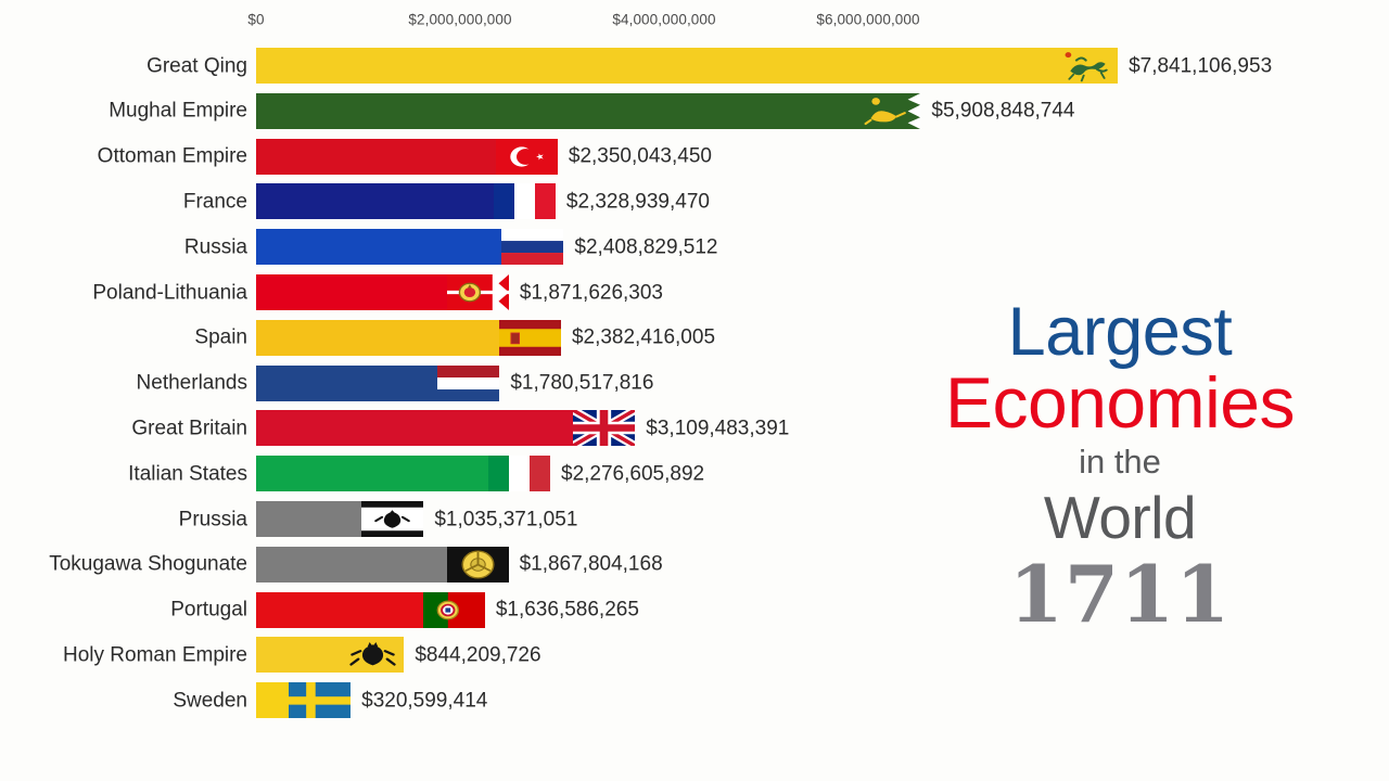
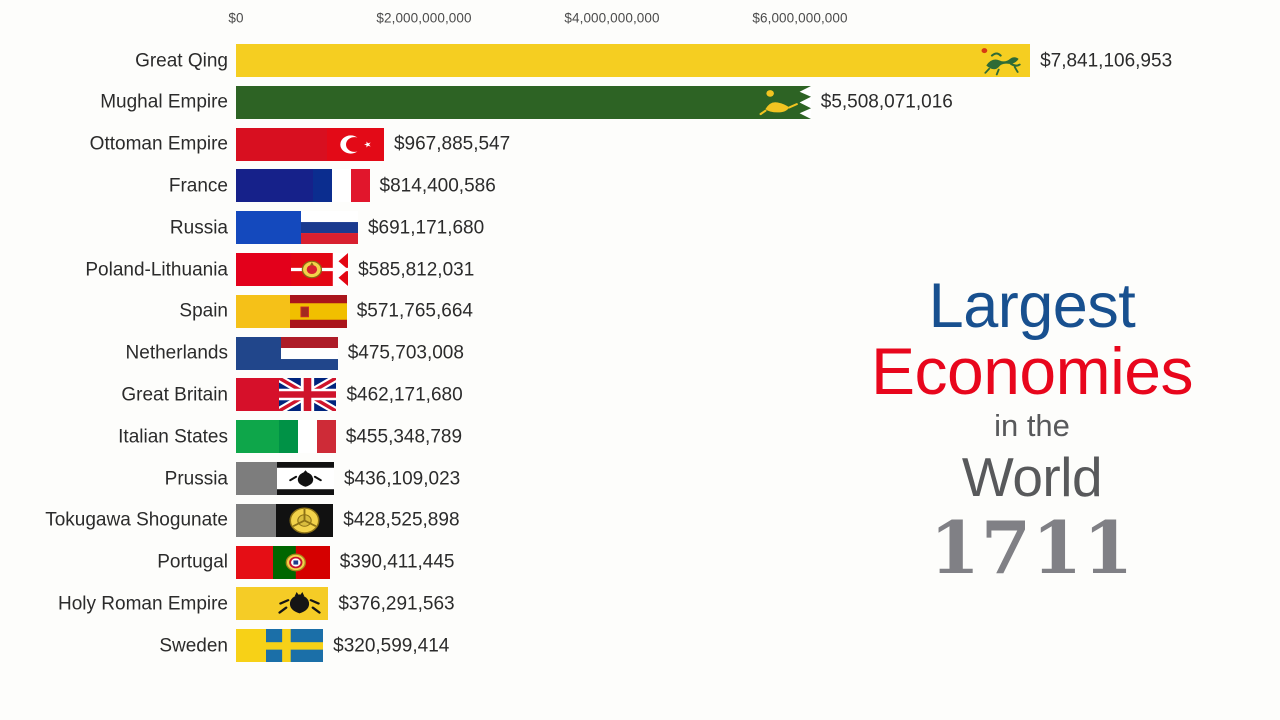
Mughal Empire: $5,908,848,744 -> $5,508,071,016
Ottoman Empire: $2,350,043,450 -> $967,885,547
France: $2,328,939,470 -> $814,400,586
Russia: $2,408,829,512 -> $691,171,680
Poland-Lithuania: $1,871,626,303 -> $585,812,031
Spain: $2,382,416,005 -> $571,765,664
Netherlands: $1,780,517,816 -> $475,703,008
Great Britain: $3,109,483,391 -> $462,171,680
Italian States: $2,276,605,892 -> $455,348,789
Prussia: $1,035,371,051 -> $436,109,023
Tokugawa Shogunate: $1,867,804,168 -> $428,525,898
Portugal: $1,636,586,265 -> $390,411,445
Holy Roman Empire: $844,209,726 -> $376,291,563
